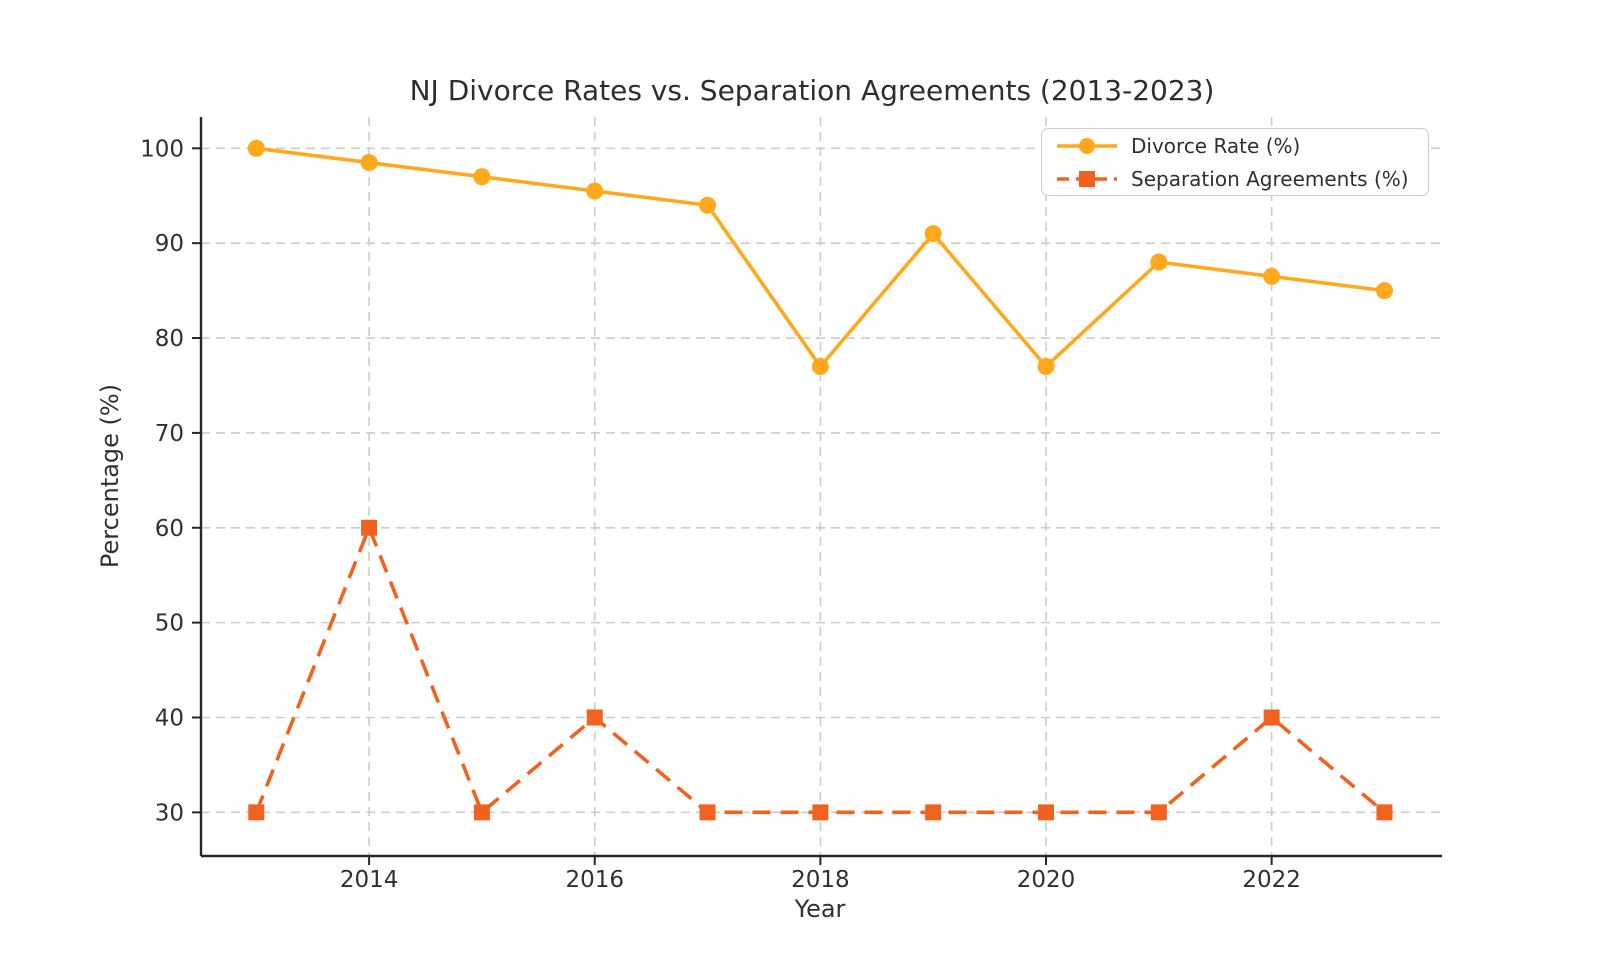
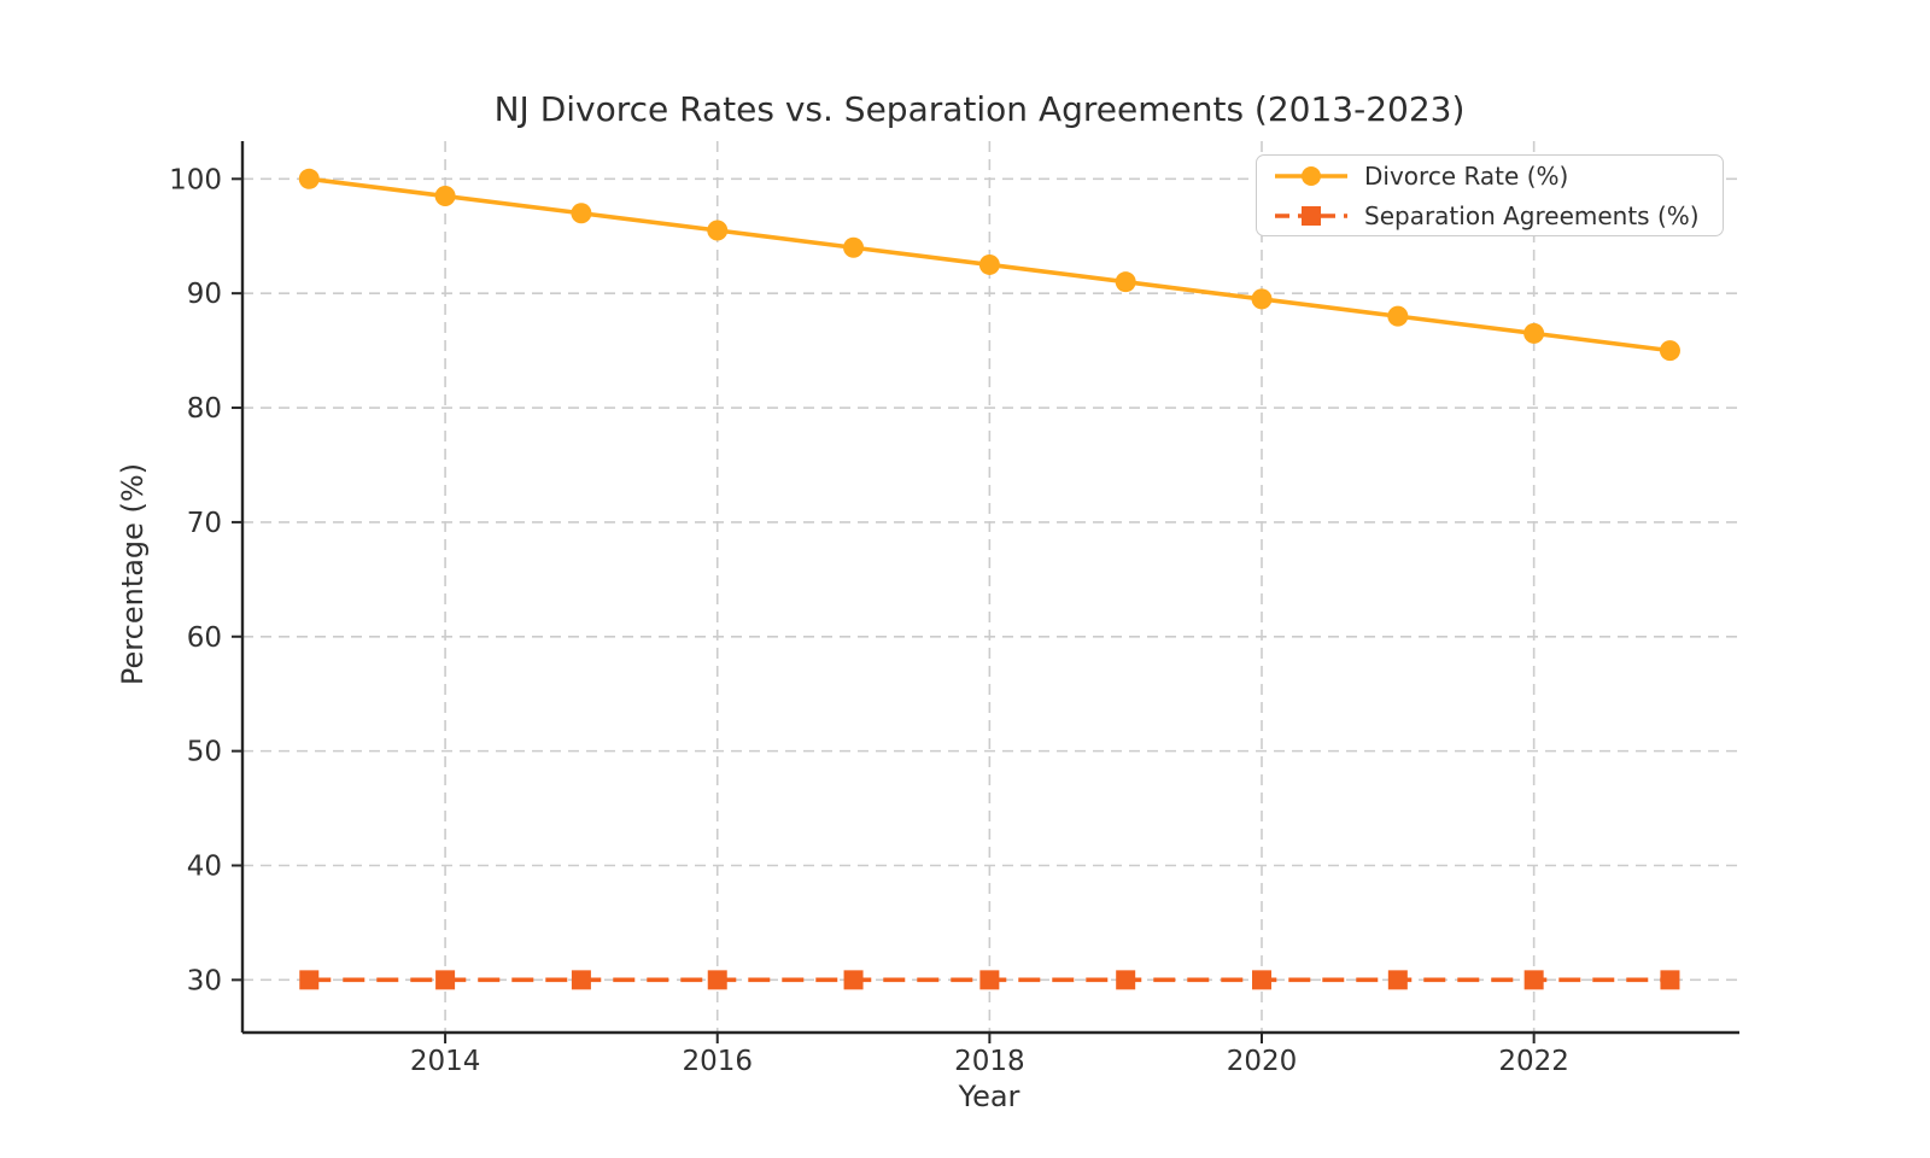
Separation Agreements (%)/2014: 60 -> 30
Separation Agreements (%)/2016: 40 -> 30
Divorce Rate (%)/2018: 77 -> 92
Divorce Rate (%)/2020: 77 -> 90
Separation Agreements (%)/2022: 40 -> 30
